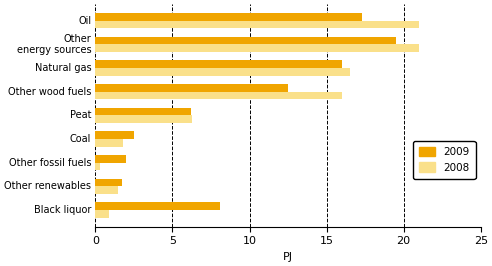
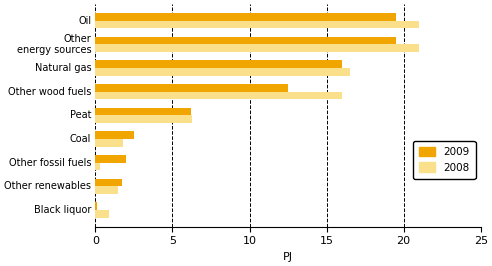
2009/Oil: 17.3 -> 19.5
2009/Black liquor: 8.1 -> 0.1
